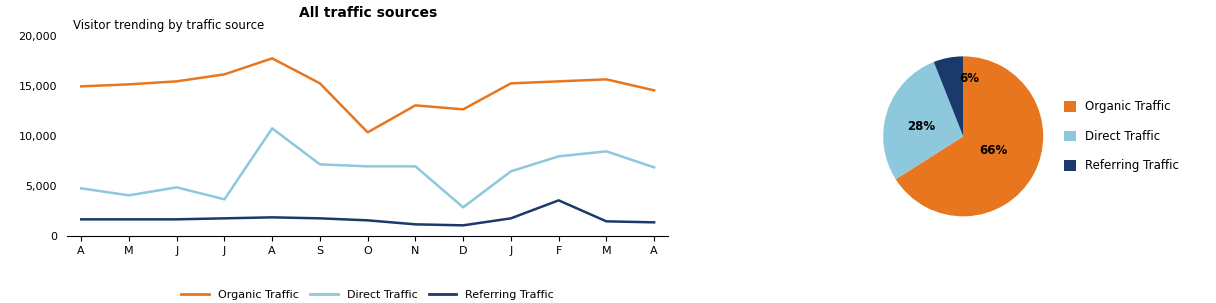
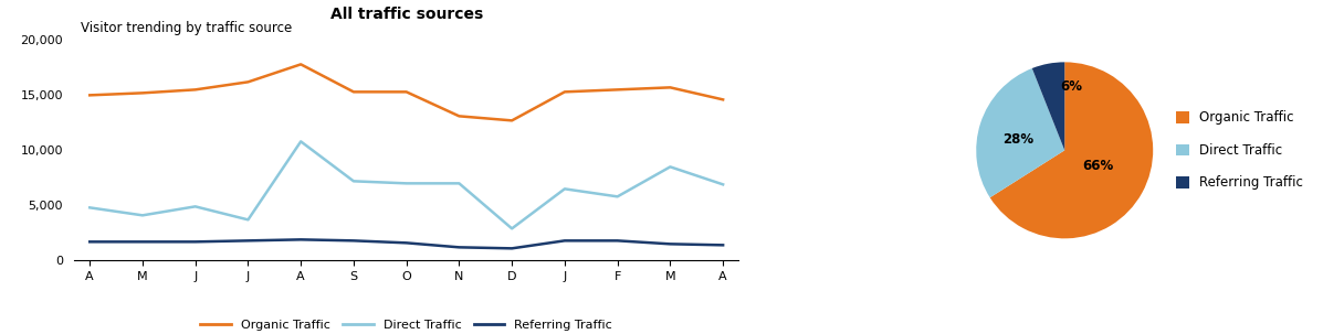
Organic Traffic/O: 10,400 -> 15,300
Direct Traffic/F: 8,000 -> 5,800
Referring Traffic/F: 3,600 -> 1,800
